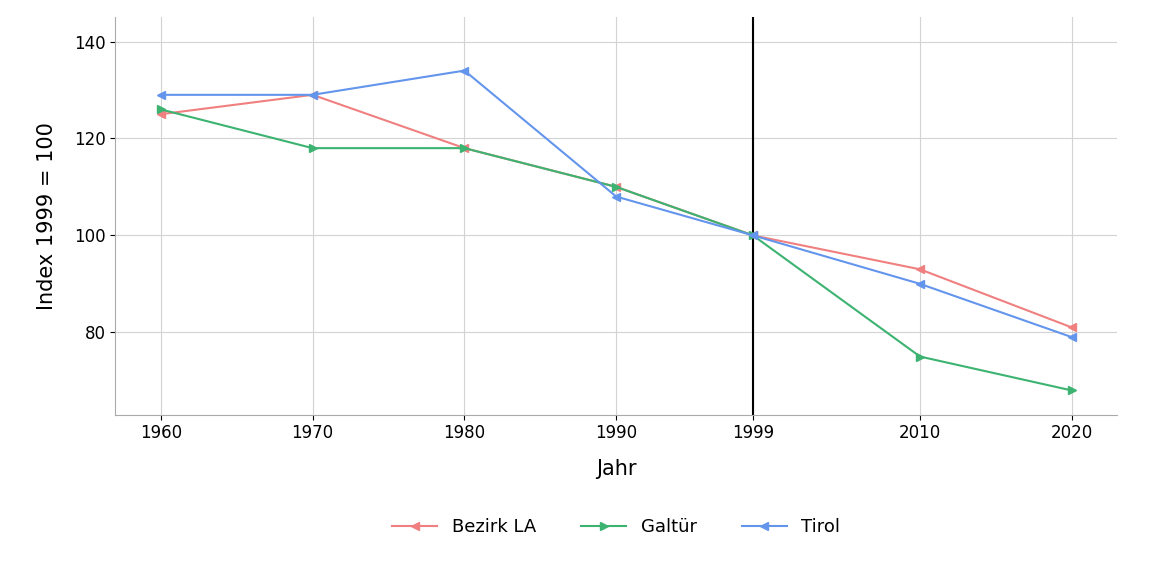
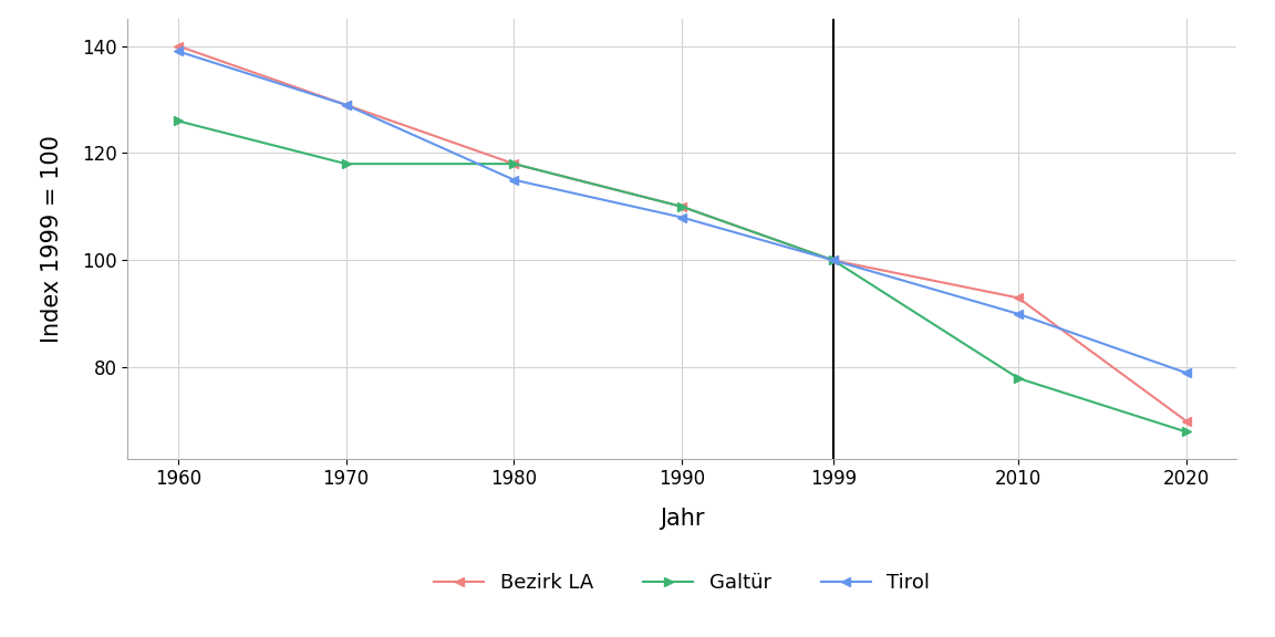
Bezirk LA/1960: 125 -> 140
Tirol/1960: 129 -> 139
Tirol/1980: 134 -> 115
Galtür/2010: 75 -> 78
Bezirk LA/2020: 81 -> 70
